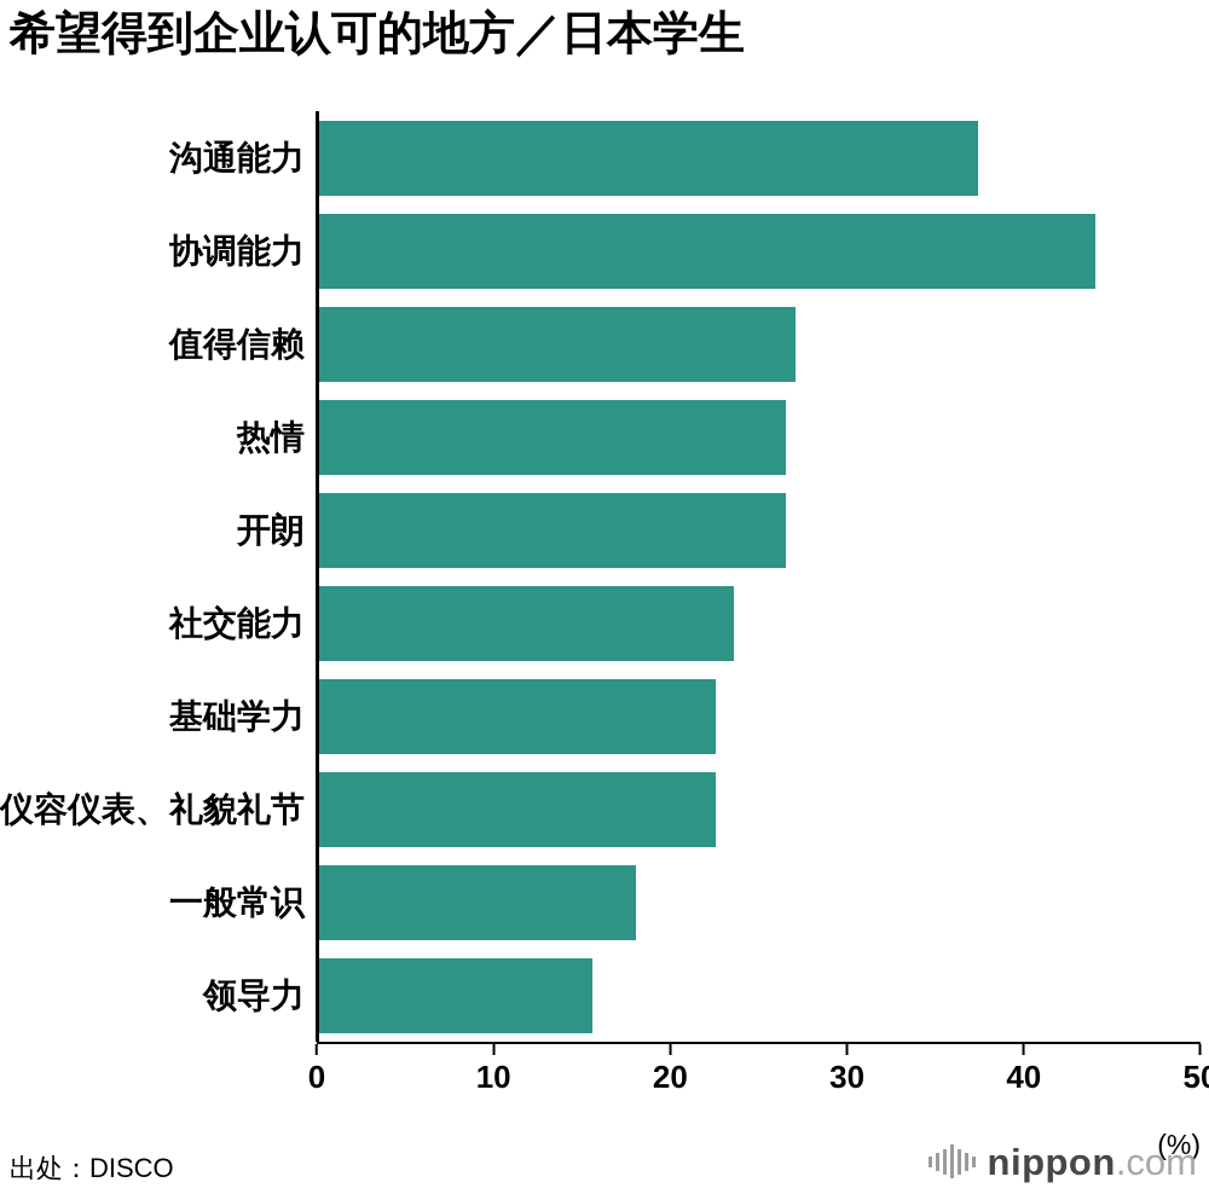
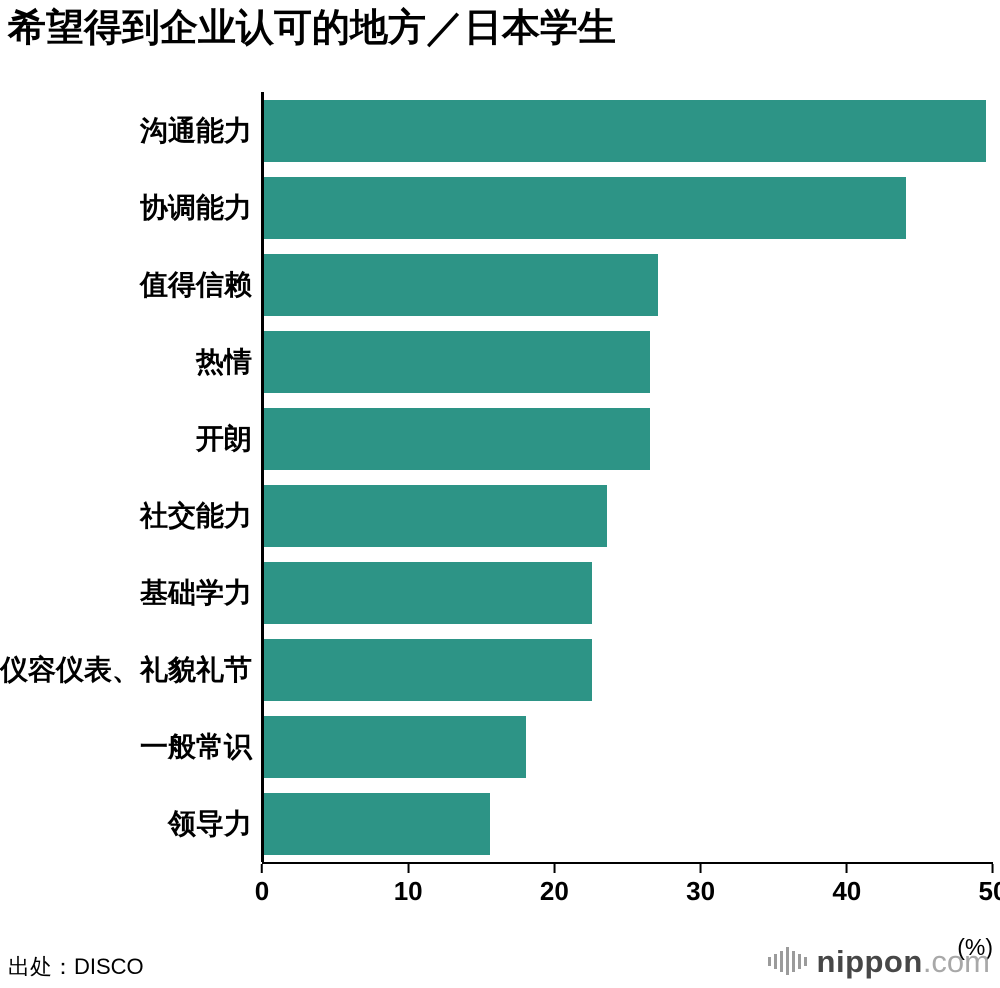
沟通能力: 37.4 -> 49.5
